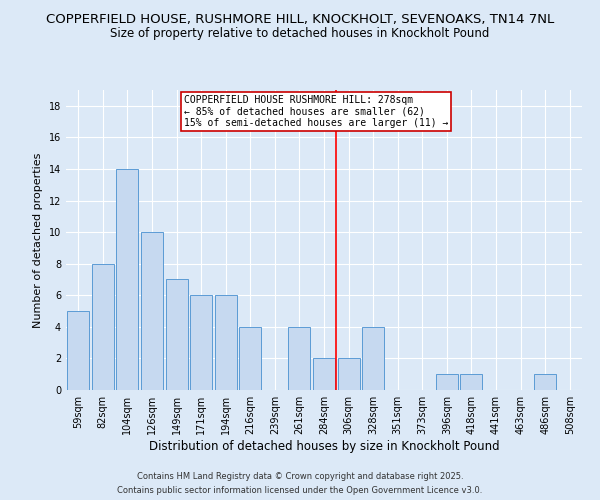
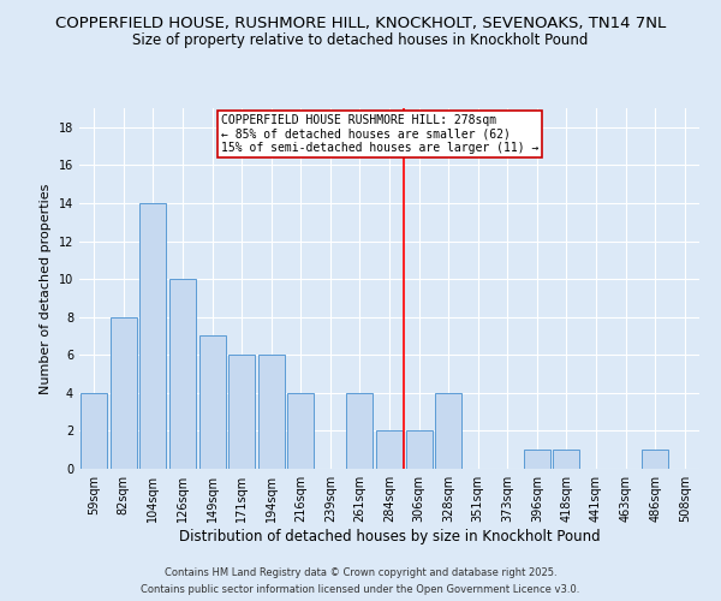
59sqm: 5 -> 4
